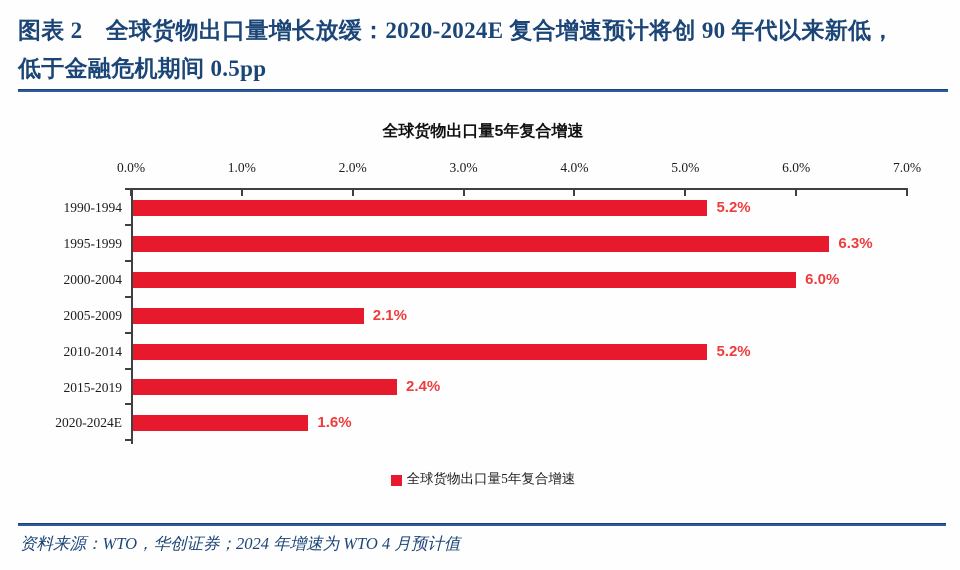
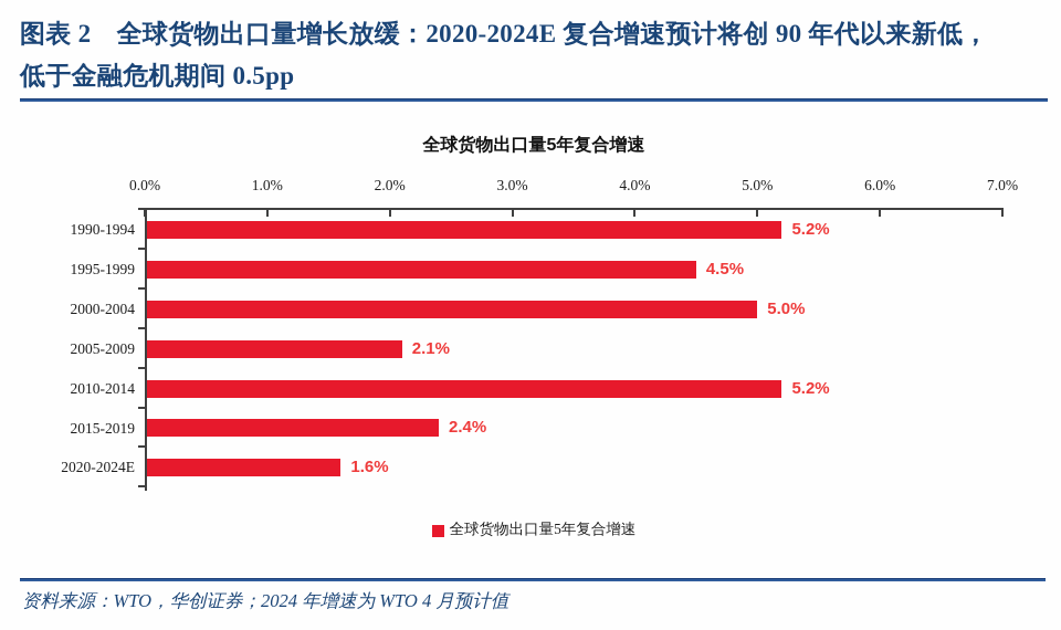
1995-1999: 6.3% -> 4.5%
2000-2004: 6.0% -> 5.0%
